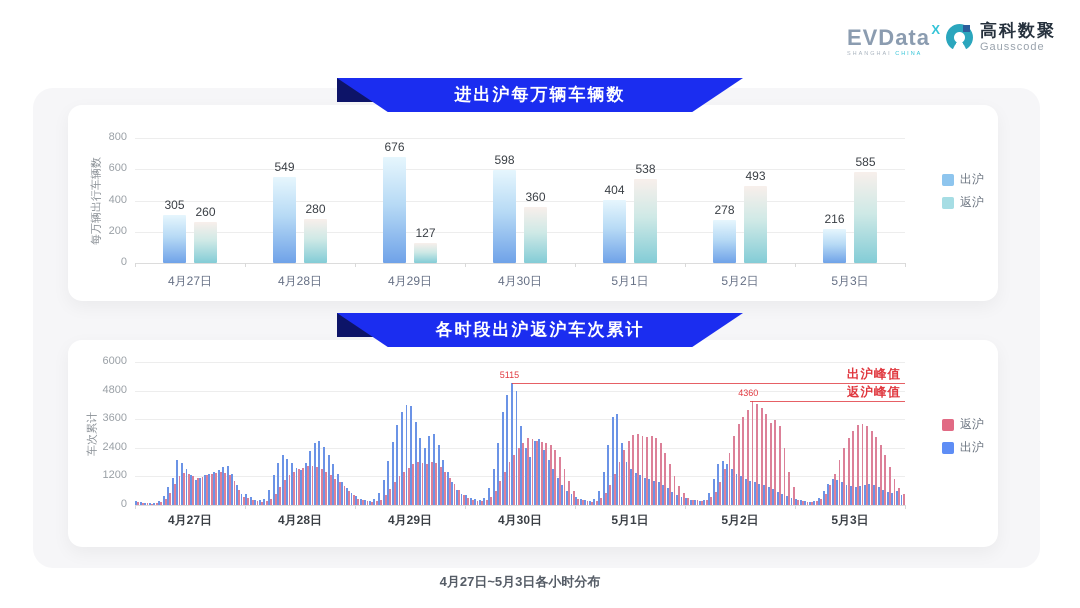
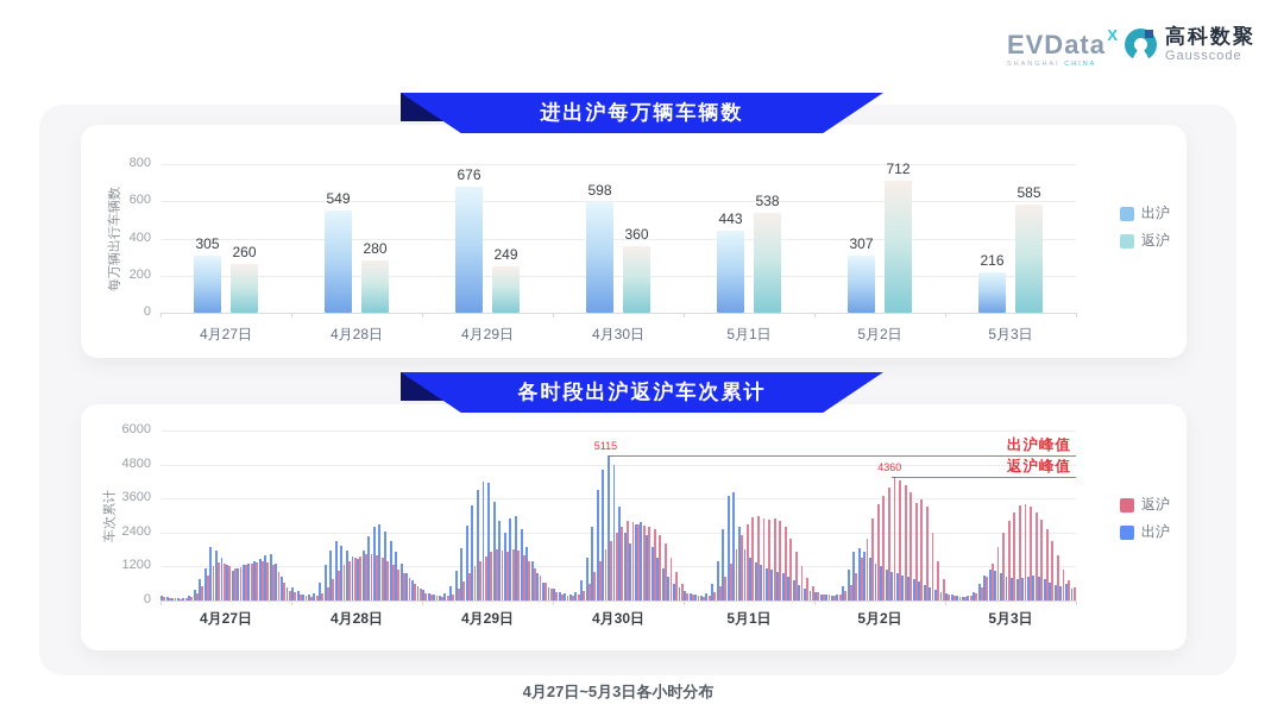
进出沪每万辆车辆数/返沪/4月29日: 127 -> 249
进出沪每万辆车辆数/出沪/5月1日: 404 -> 443
进出沪每万辆车辆数/出沪/5月2日: 278 -> 307
进出沪每万辆车辆数/返沪/5月2日: 493 -> 712
